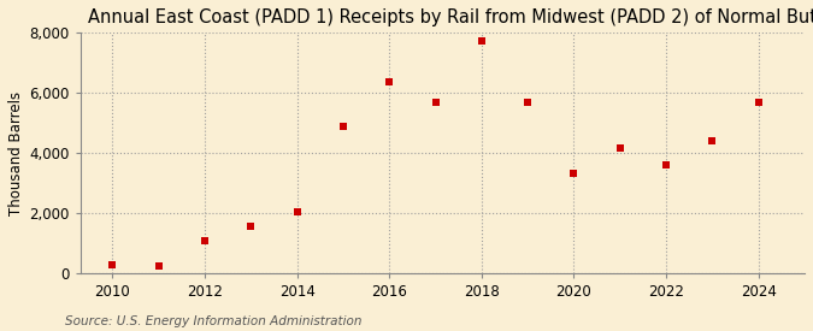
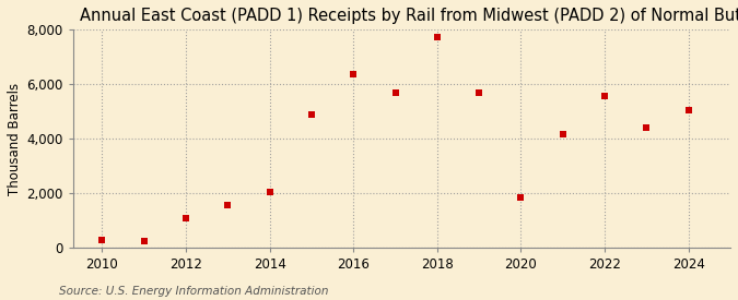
2020: 3,300 -> 1,850
2022: 3,620 -> 5,550
2024: 5,680 -> 5,050
